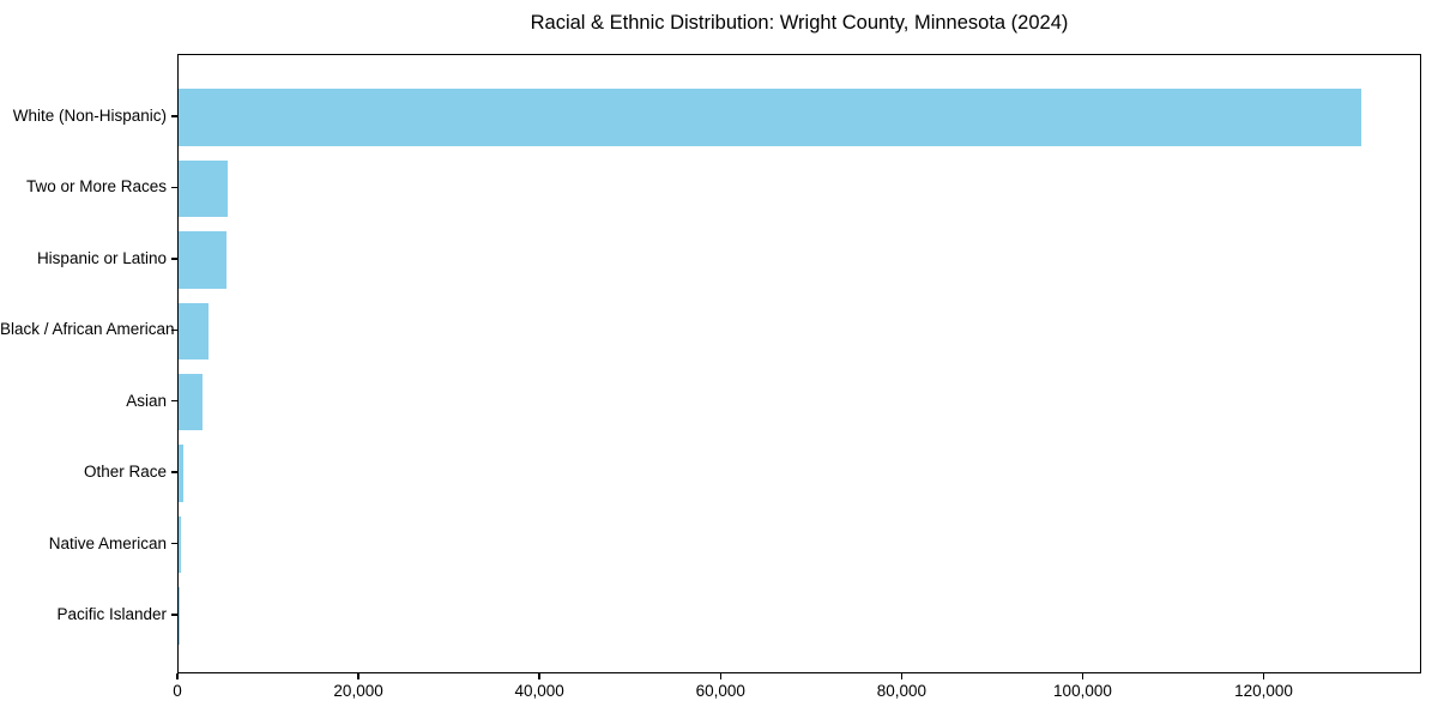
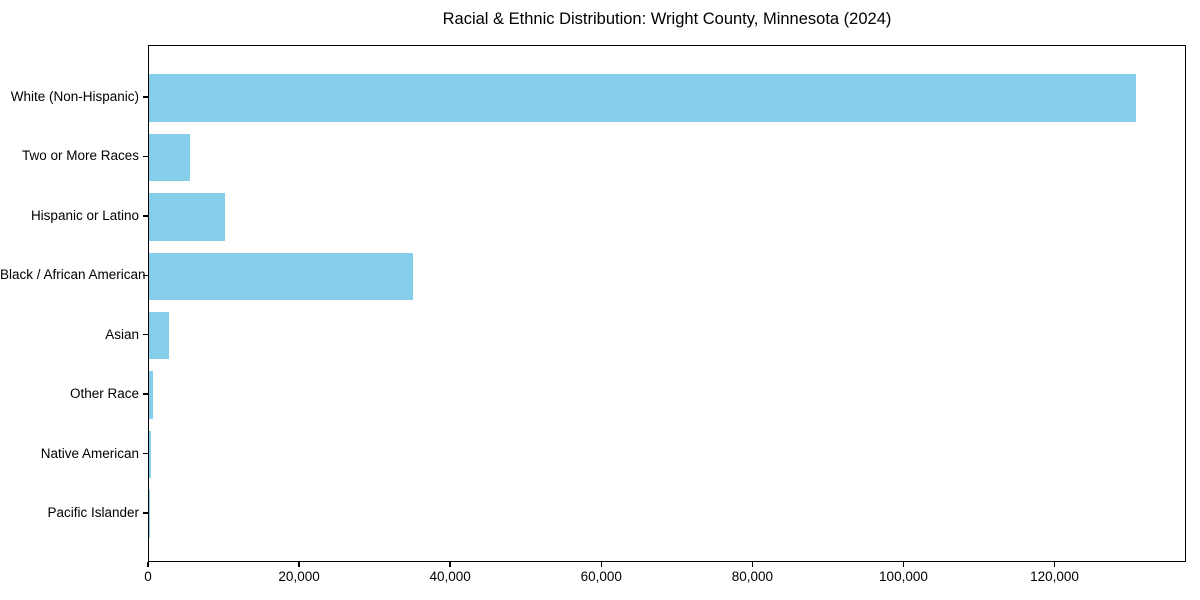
Hispanic or Latino: 5000 -> 10000
Black / African American: 3000 -> 35000
